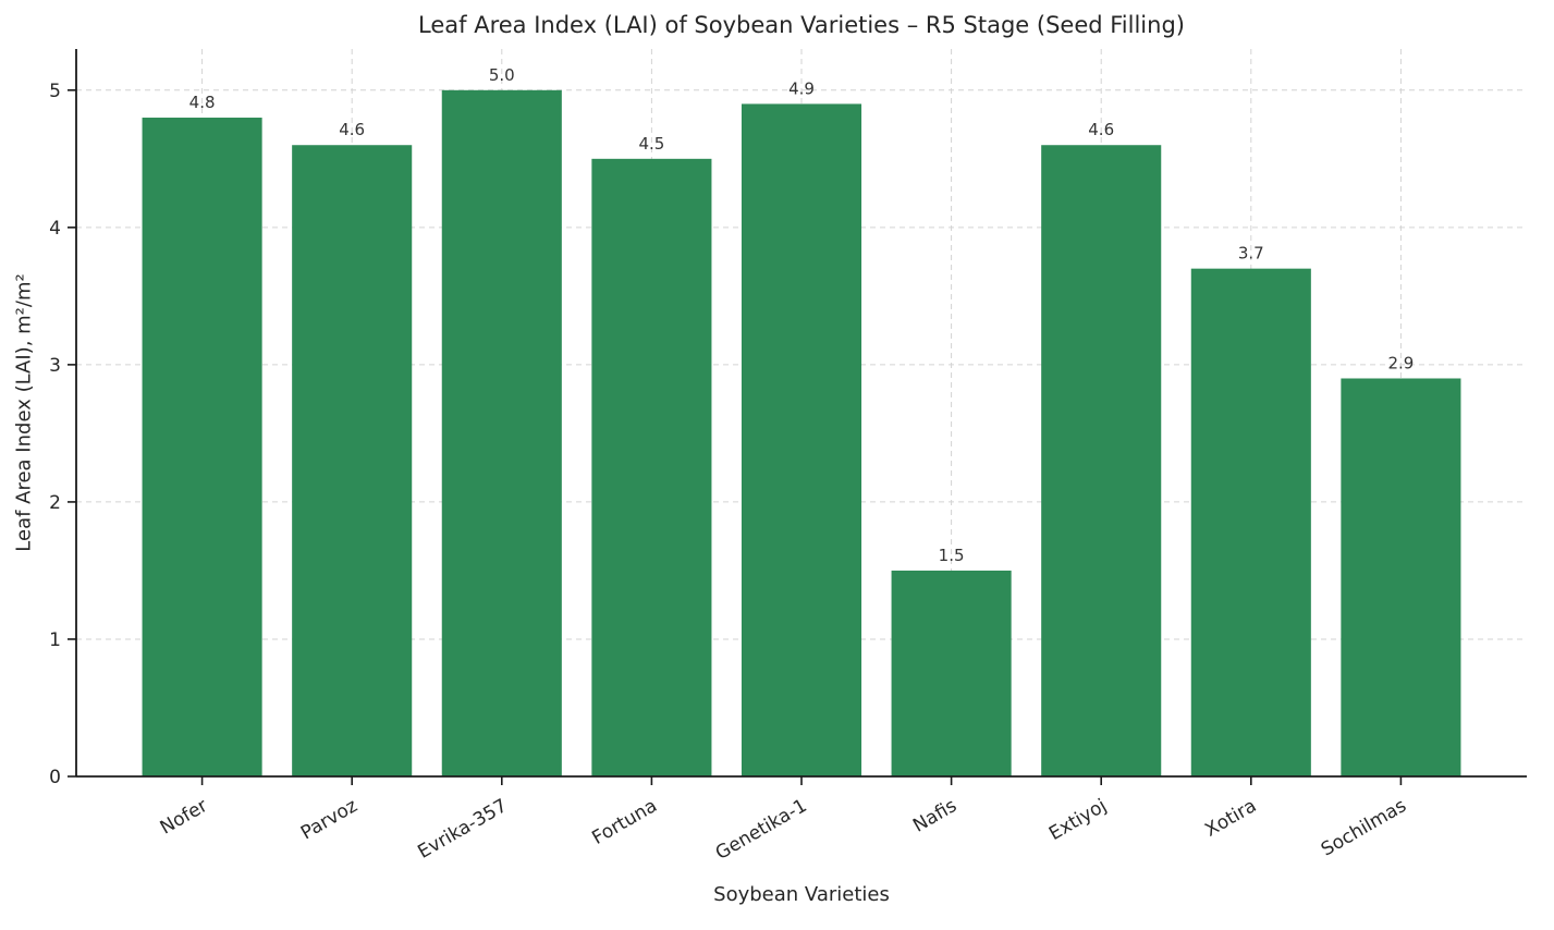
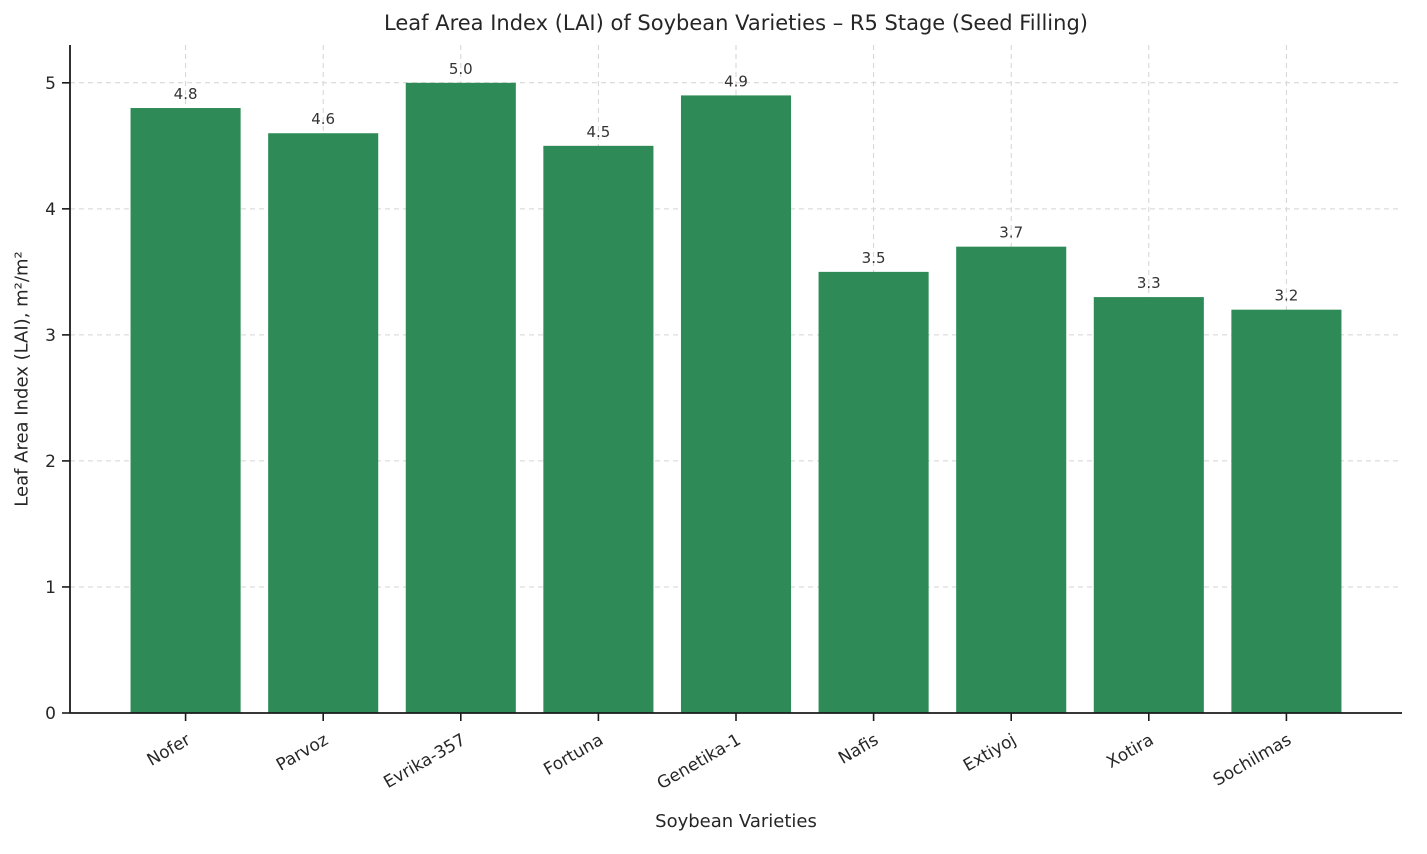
Nafis: 1.5 -> 3.5
Extiyoj: 4.6 -> 3.7
Xotira: 3.7 -> 3.3
Sochilmas: 2.9 -> 3.2
